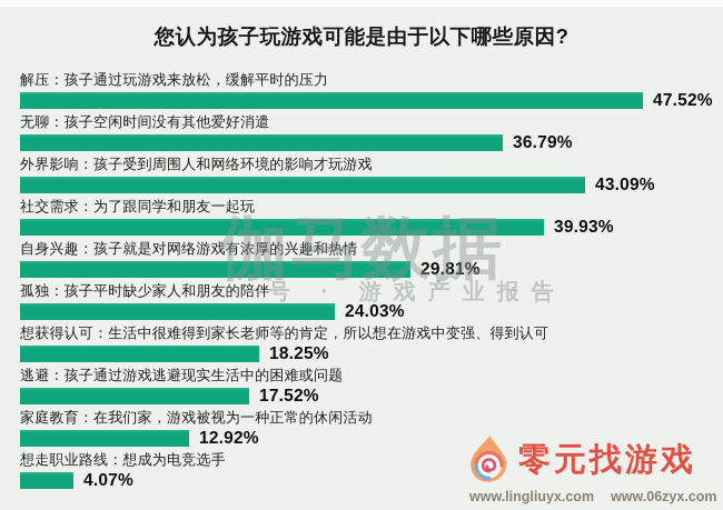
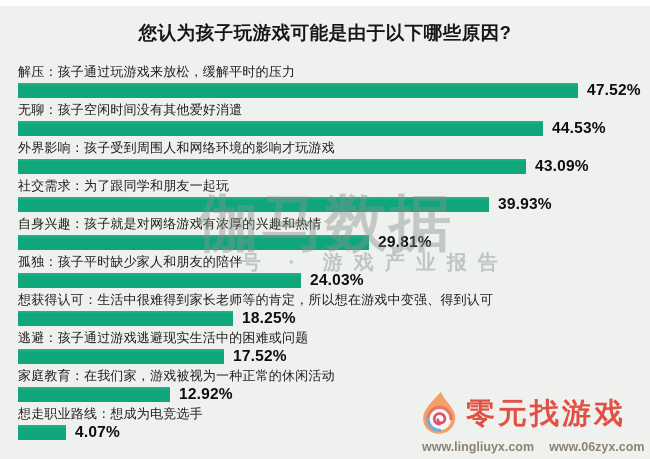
无聊：孩子空闲时间没有其他爱好消遣: 36.79% -> 44.53%
